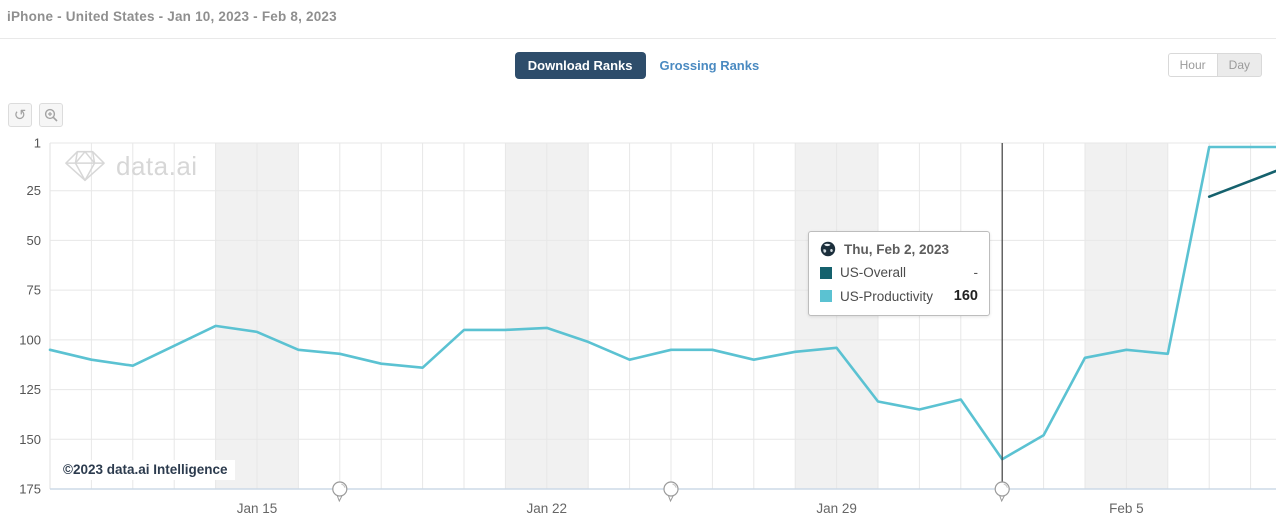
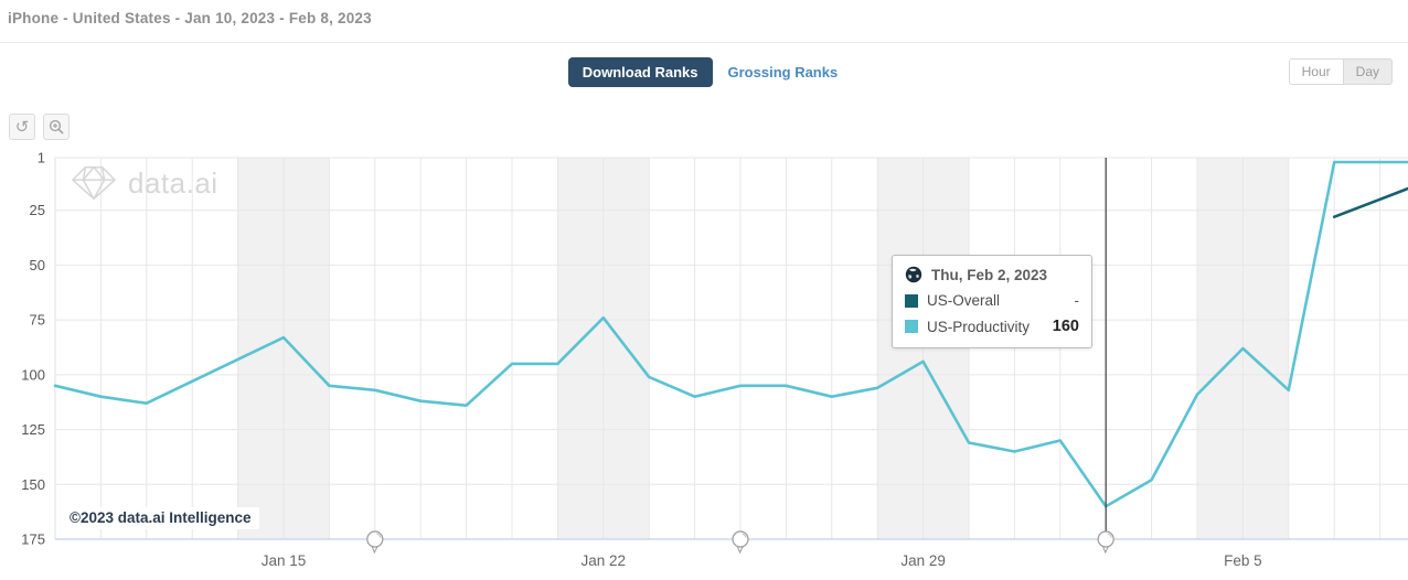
US-Productivity/Jan 15: 96 -> 83
US-Productivity/Jan 22: 94 -> 74
US-Productivity/Jan 29: 104 -> 94
US-Productivity/Feb 5: 105 -> 88
